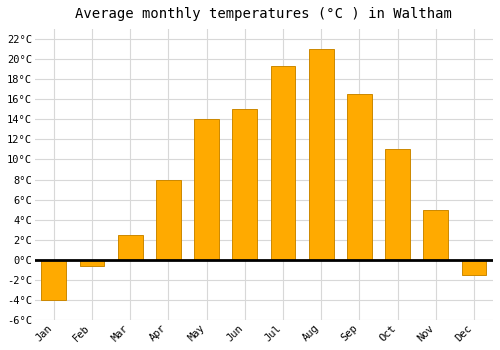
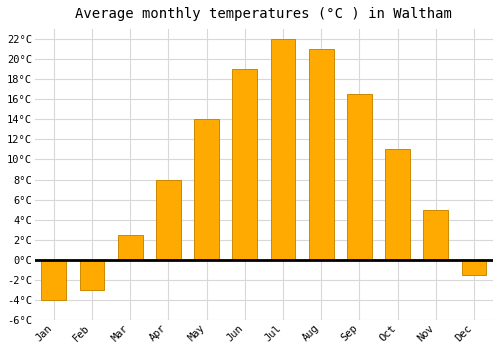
Feb: -0.6°C -> -3.0°C
Jun: 15.0°C -> 19.0°C
Jul: 19.3°C -> 22.0°C
